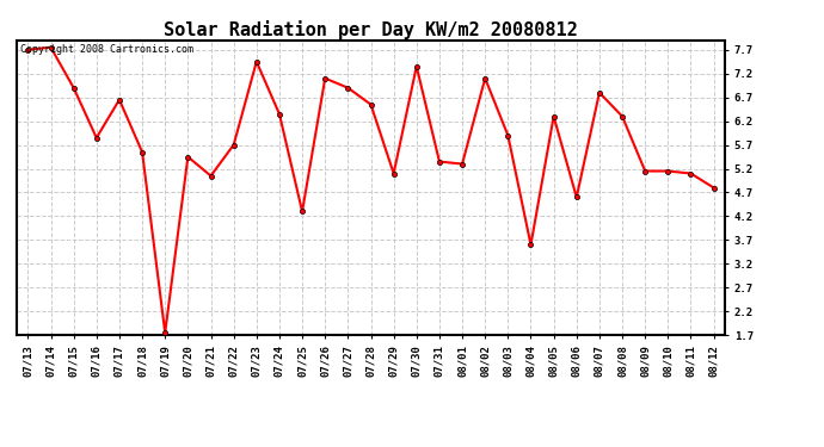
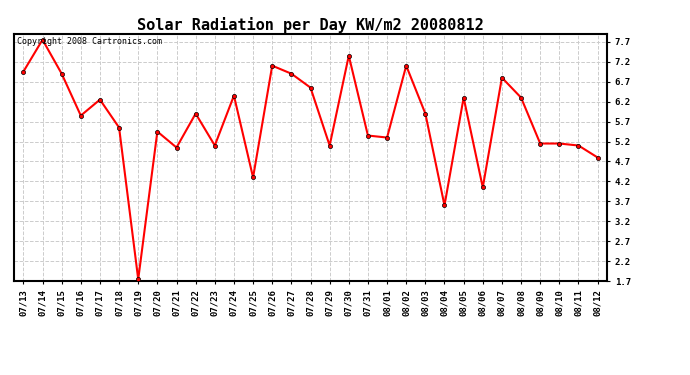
07/13: 7.70 -> 6.95
07/17: 6.65 -> 6.25
07/22: 5.70 -> 5.90
07/23: 7.45 -> 5.10
08/06: 4.60 -> 4.05
